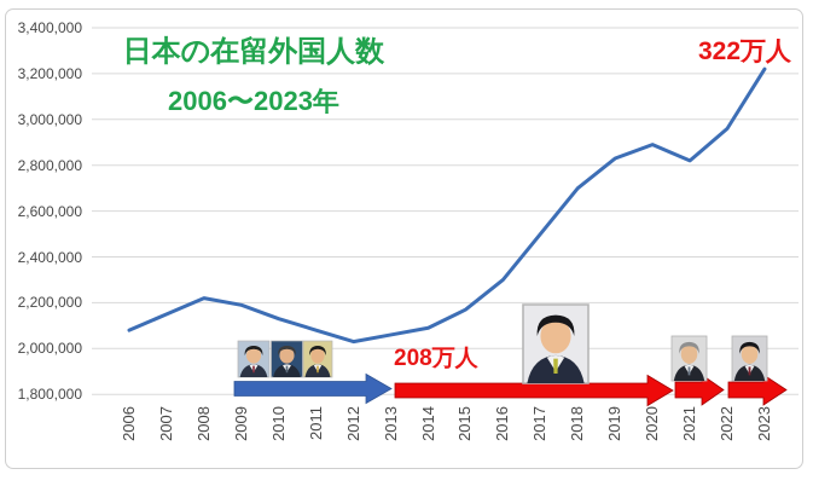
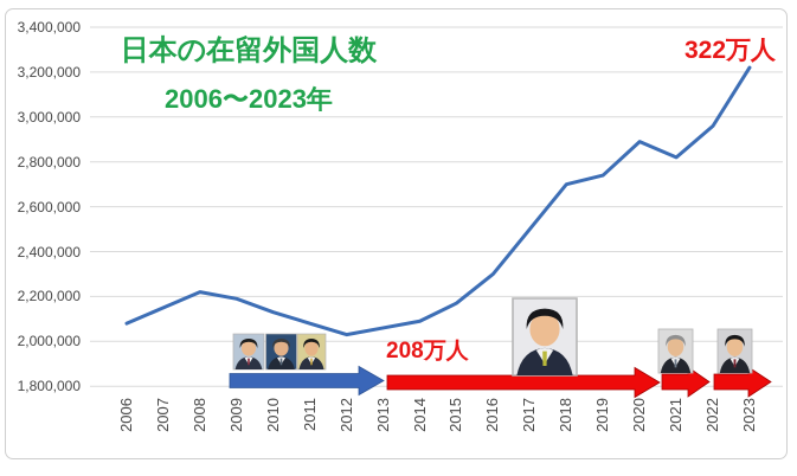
2019: 2830000 -> 2740000
